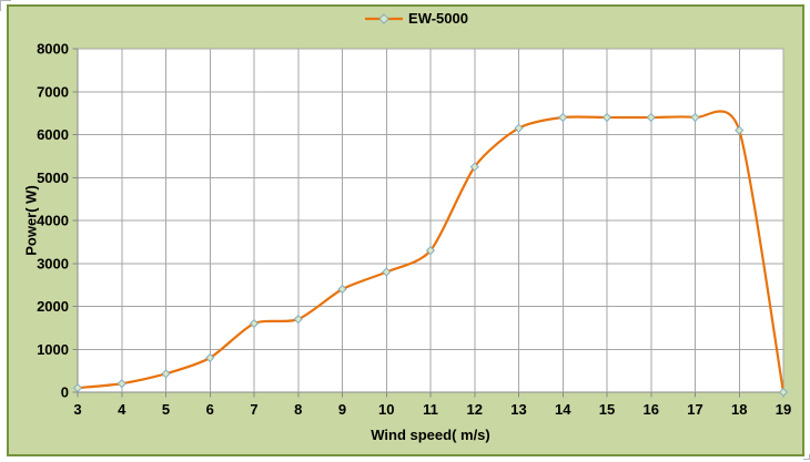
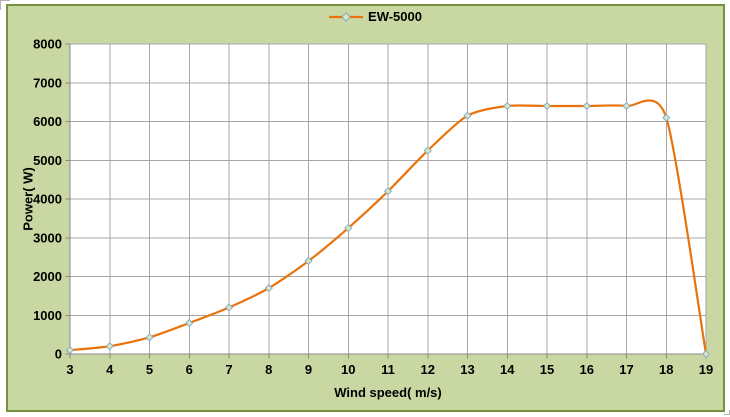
7: 1600 -> 1200
10: 2800 -> 3200
11: 3300 -> 4200
